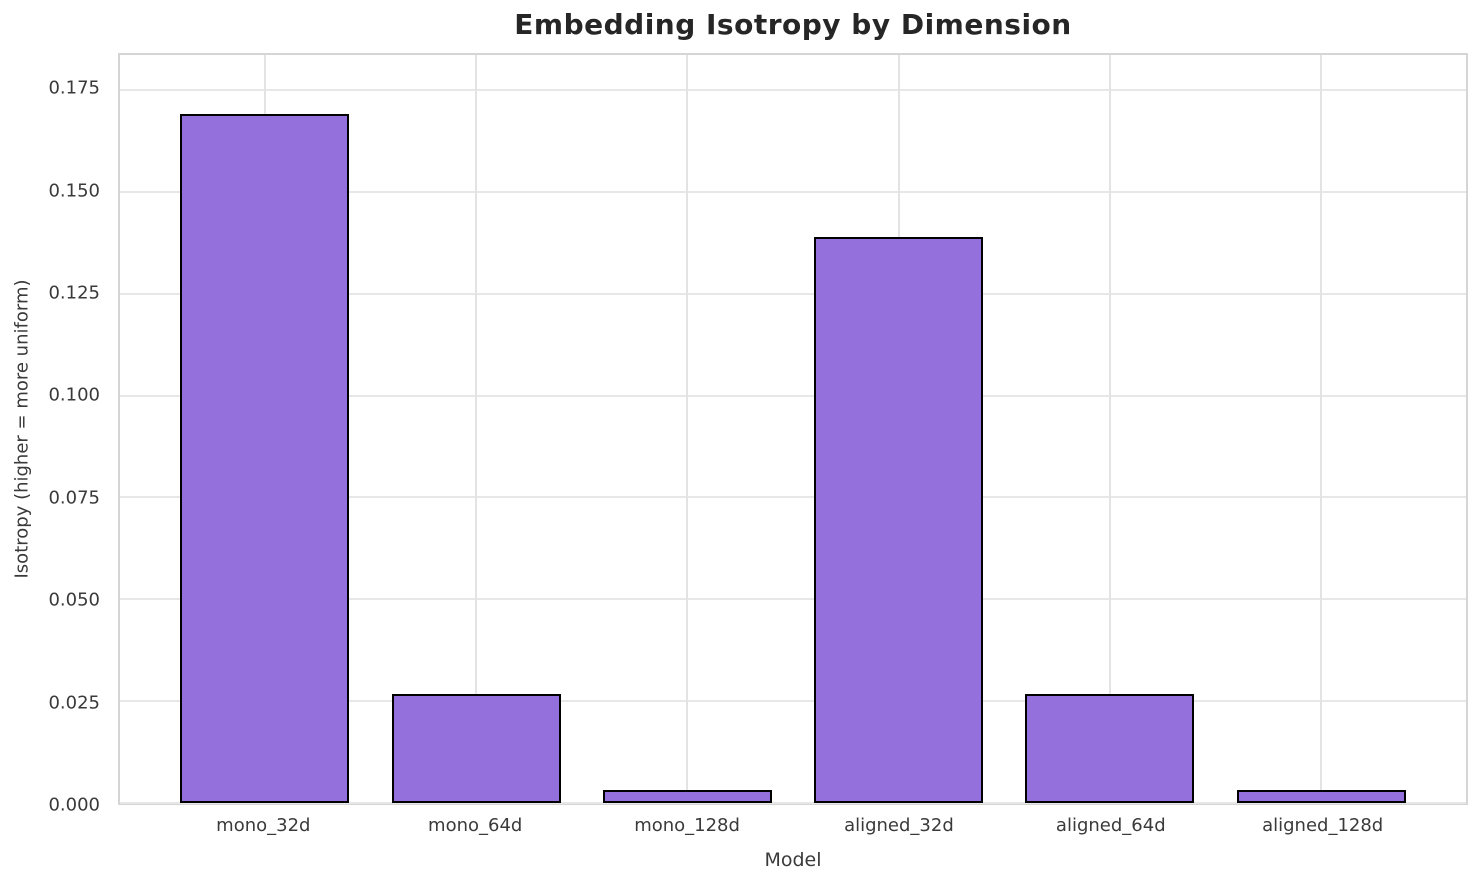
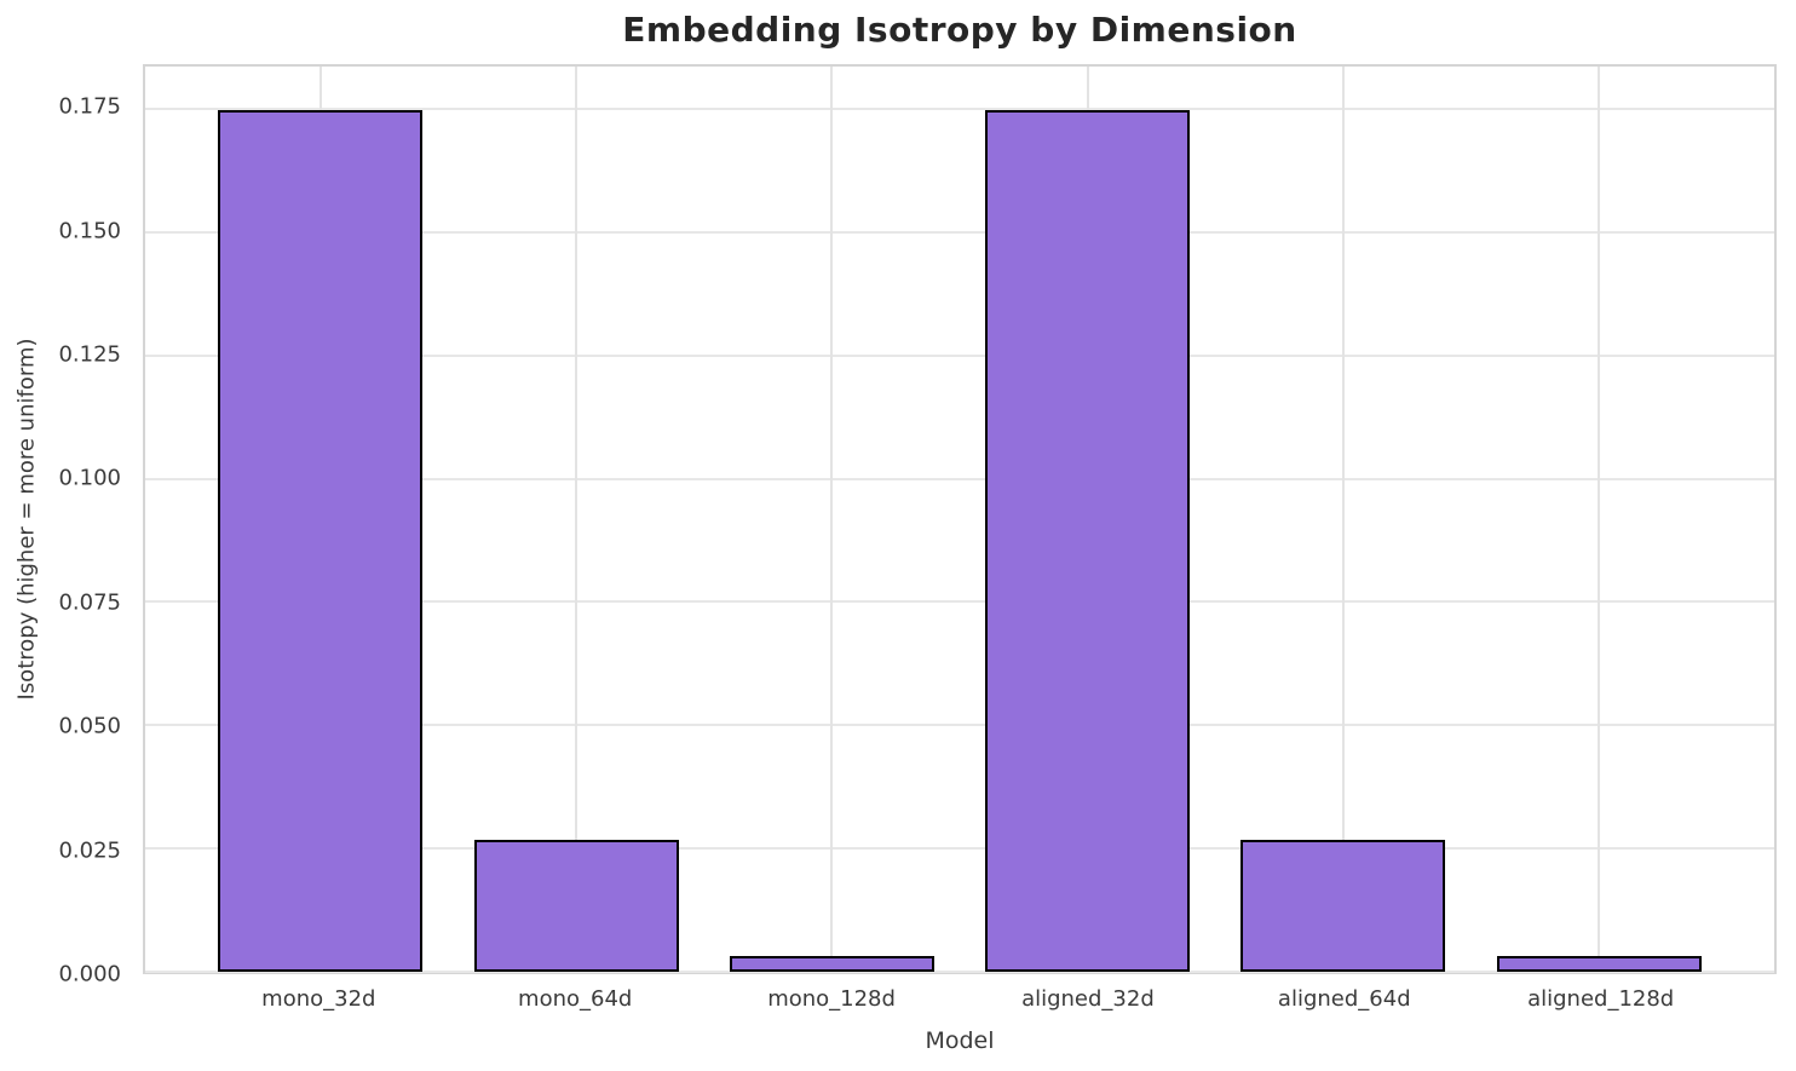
mono_32d: 0.169 -> 0.175
aligned_32d: 0.139 -> 0.175
